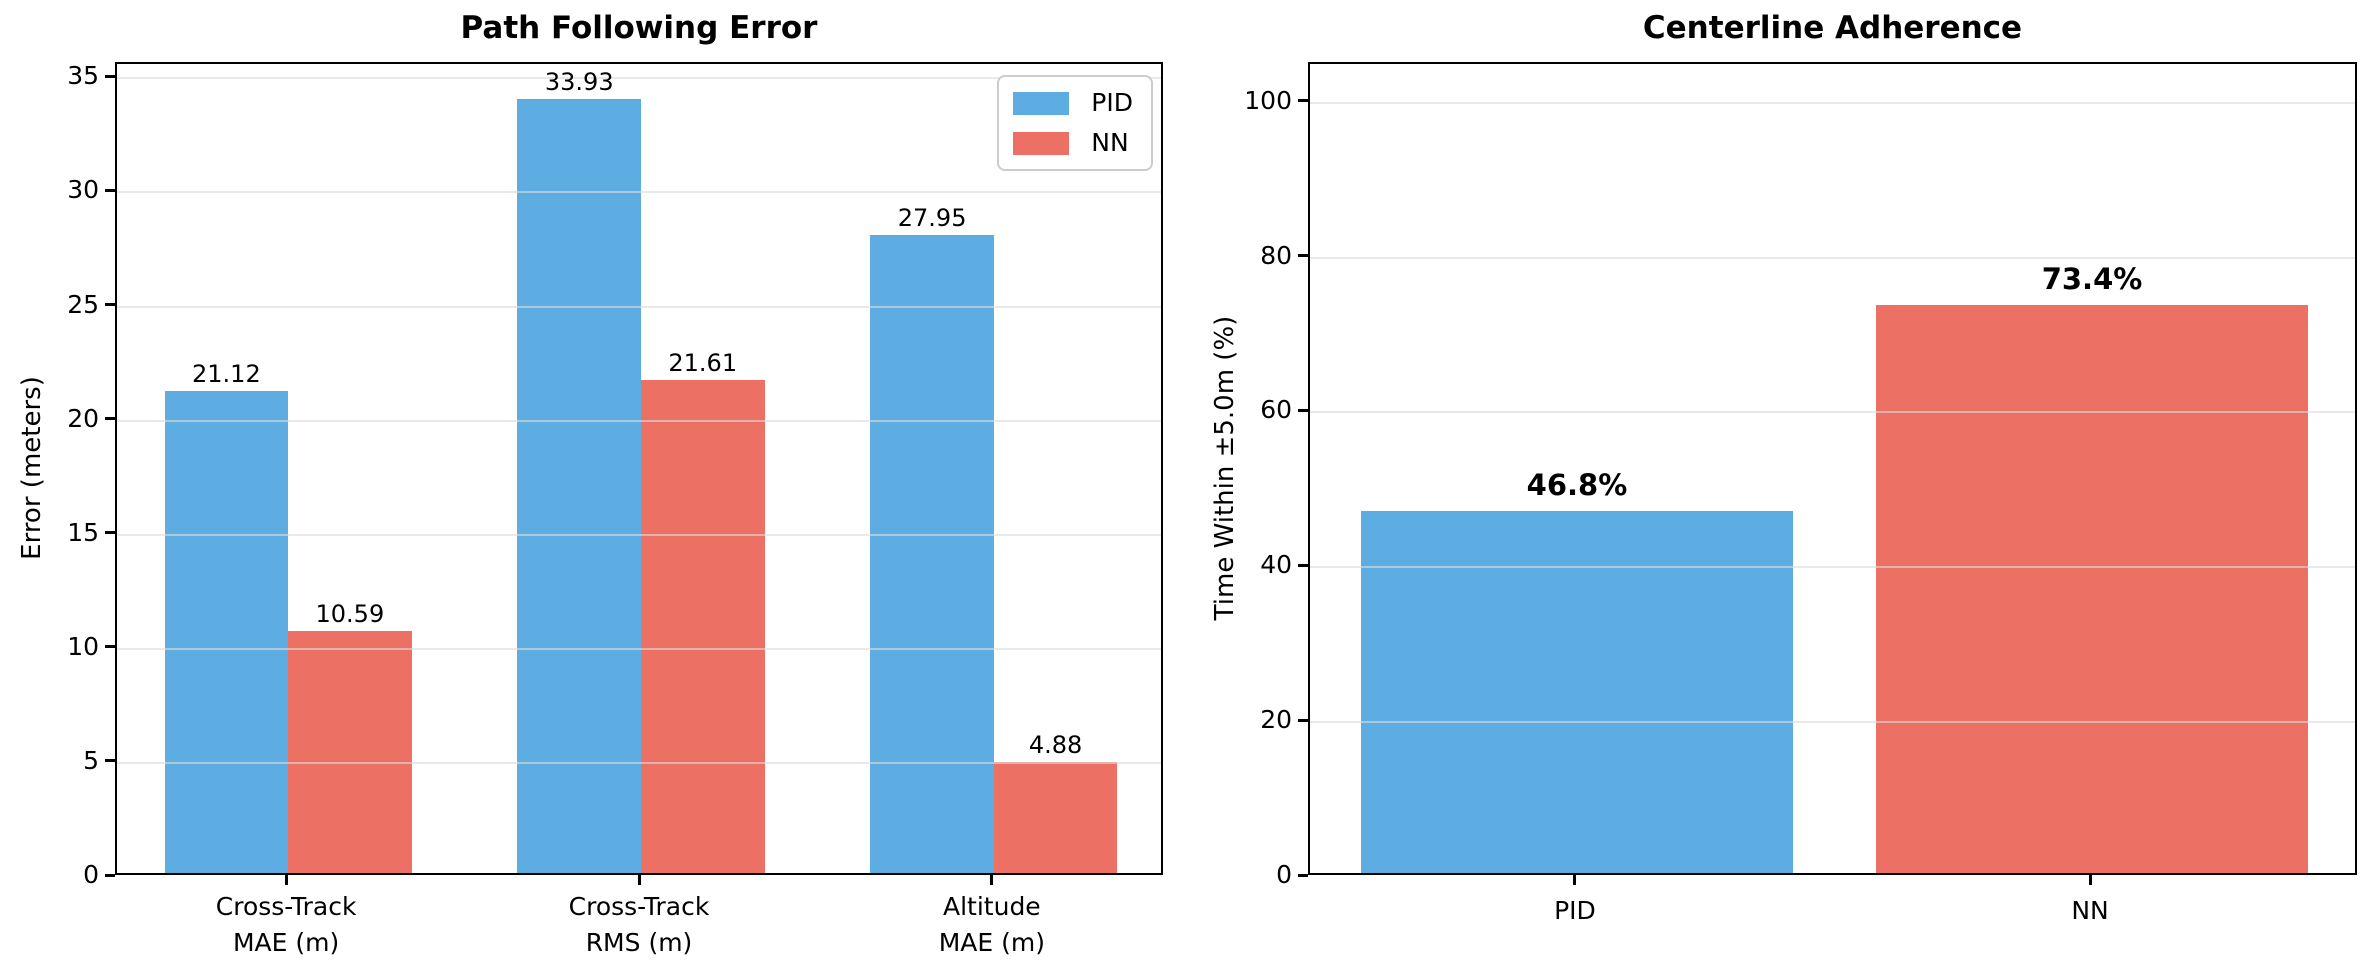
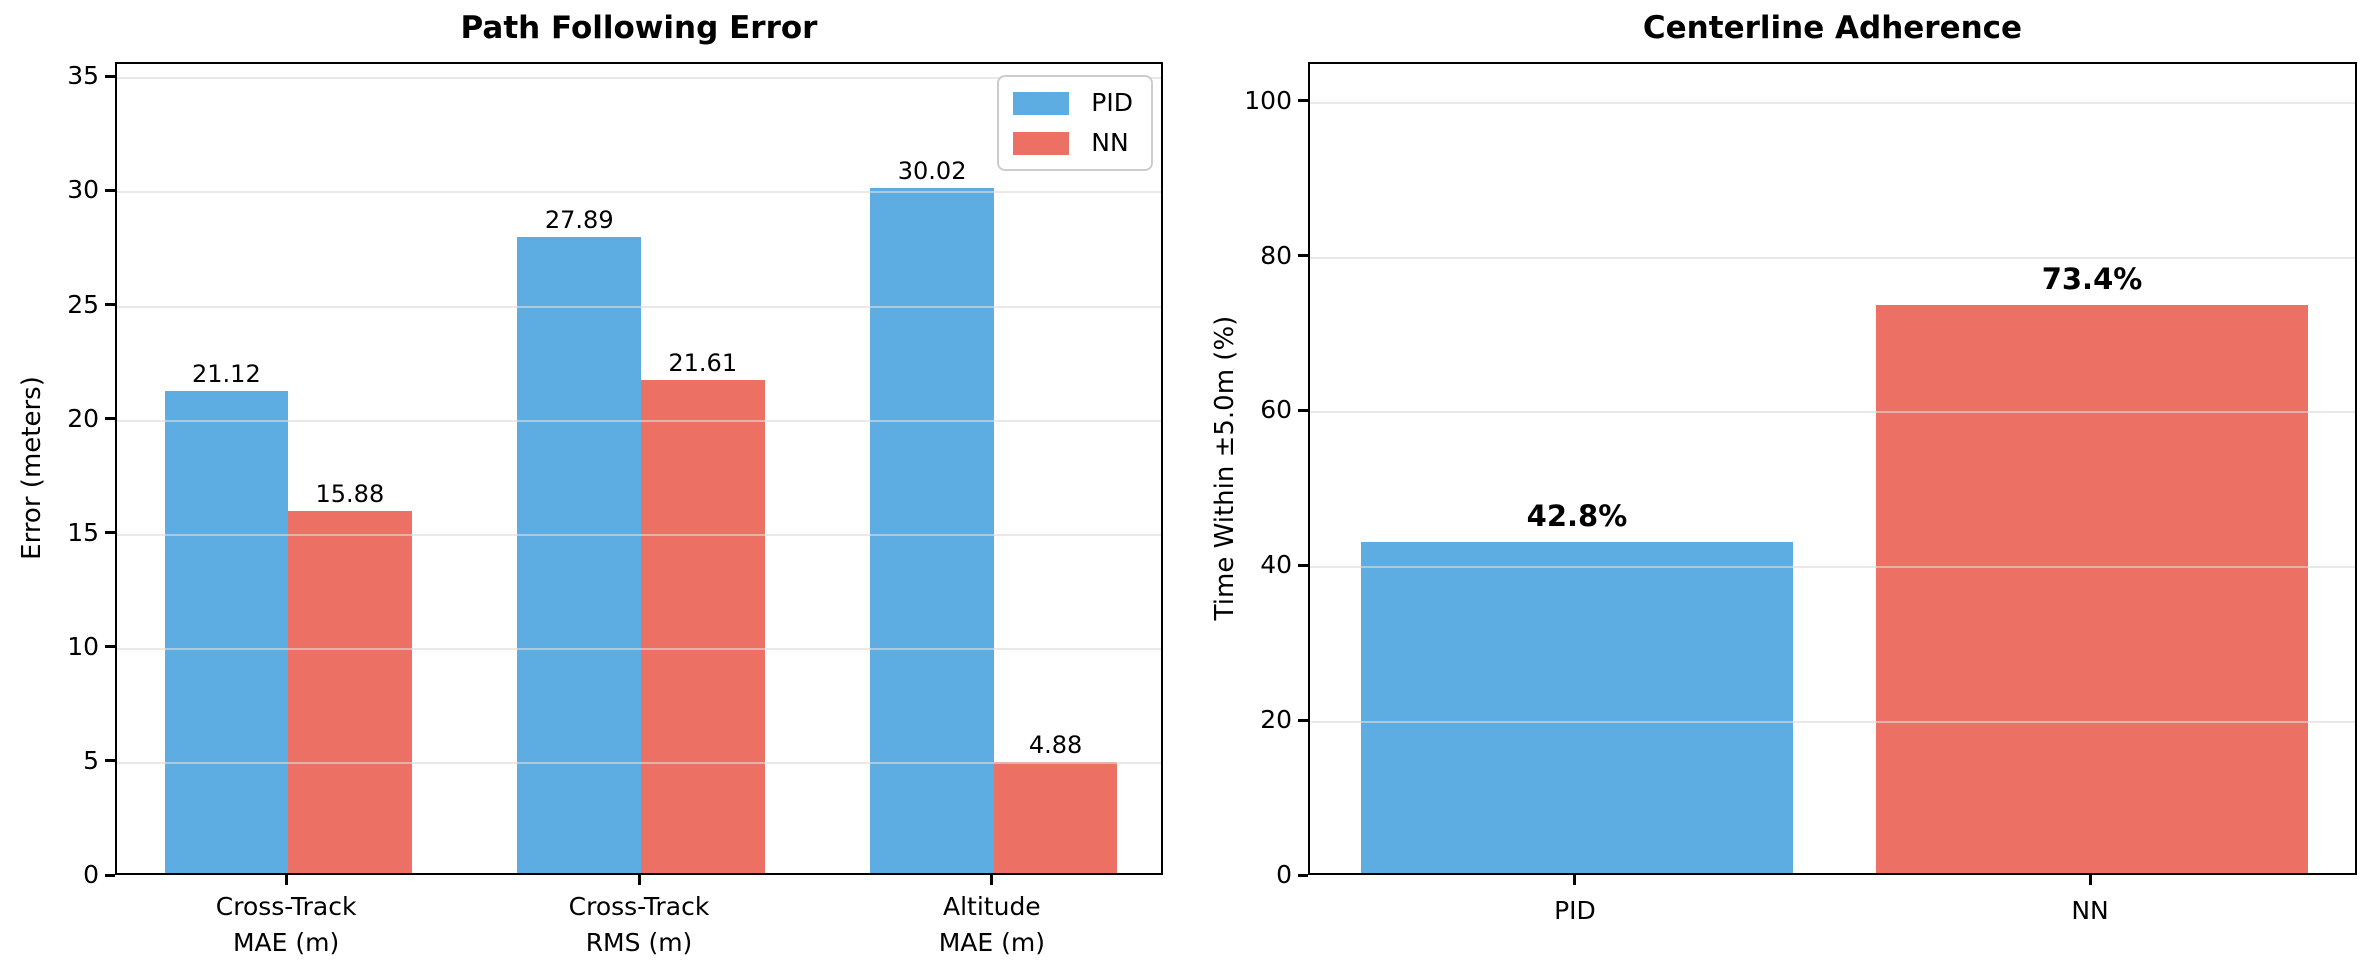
Path Following Error/NN/Cross-Track MAE (m): 10.59 -> 15.88
Path Following Error/PID/Cross-Track RMS (m): 33.93 -> 27.89
Path Following Error/PID/Altitude MAE (m): 27.95 -> 30.02
Centerline Adherence/PID: 46.8% -> 42.8%
